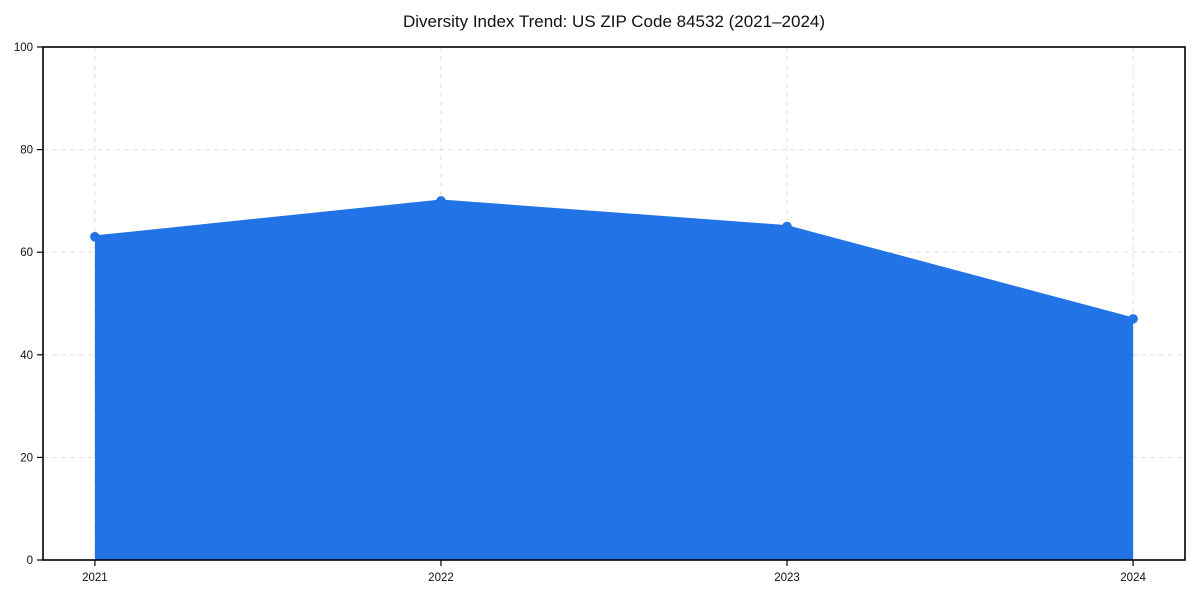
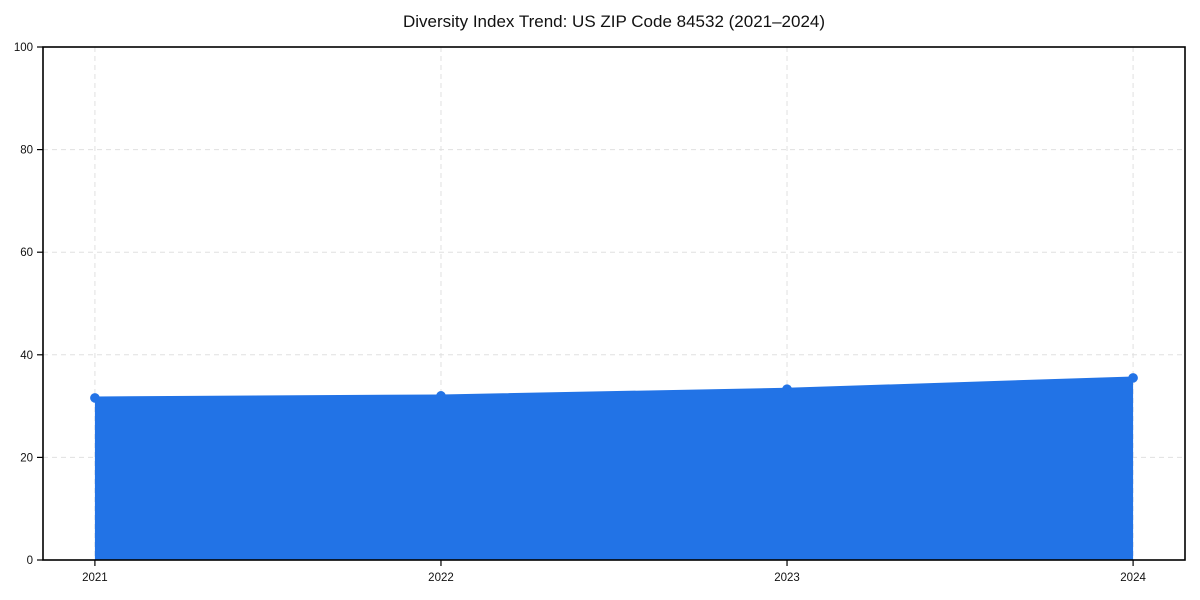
2021: 63 -> 32
2022: 70 -> 32
2023: 65 -> 33
2024: 47 -> 36
